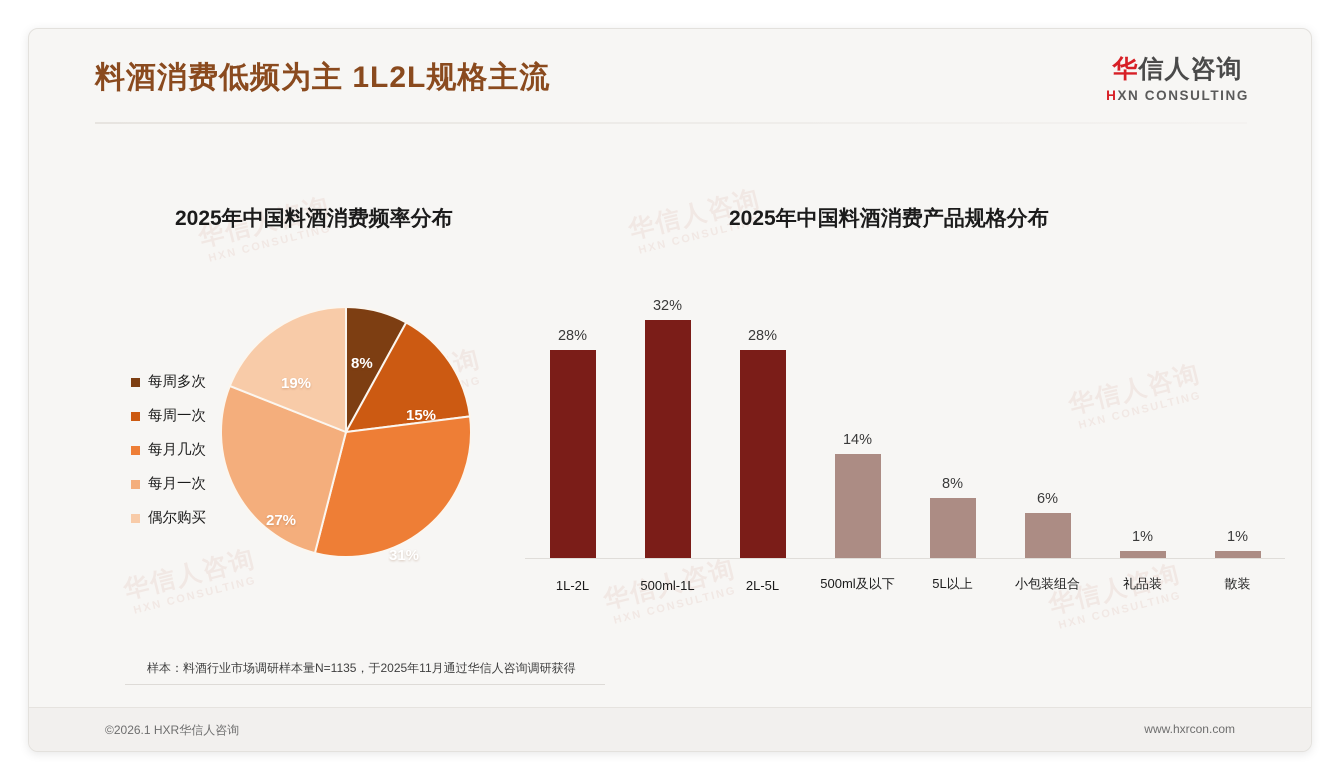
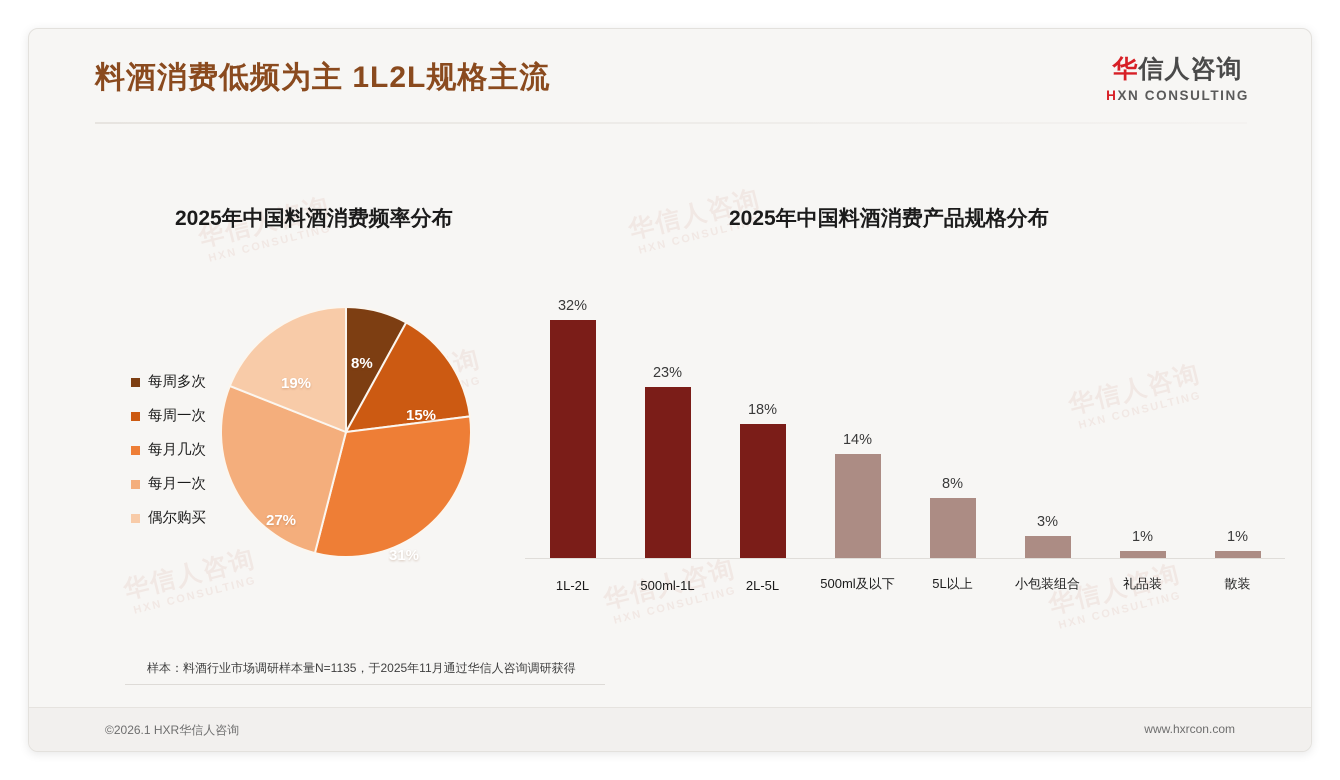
2025年中国料酒消费产品规格分布/1L-2L: 28% -> 32%
2025年中国料酒消费产品规格分布/500ml-1L: 32% -> 23%
2025年中国料酒消费产品规格分布/2L-5L: 28% -> 18%
2025年中国料酒消费产品规格分布/小包装组合: 6% -> 3%
